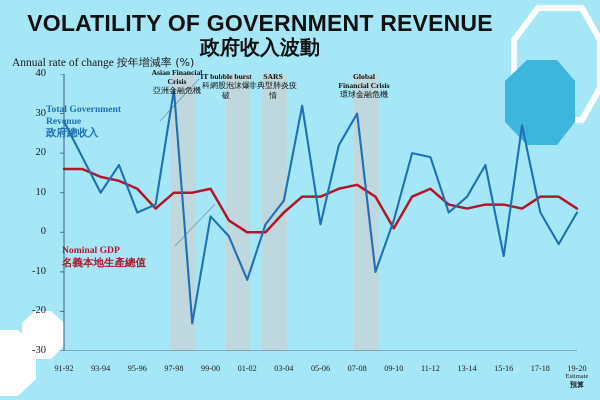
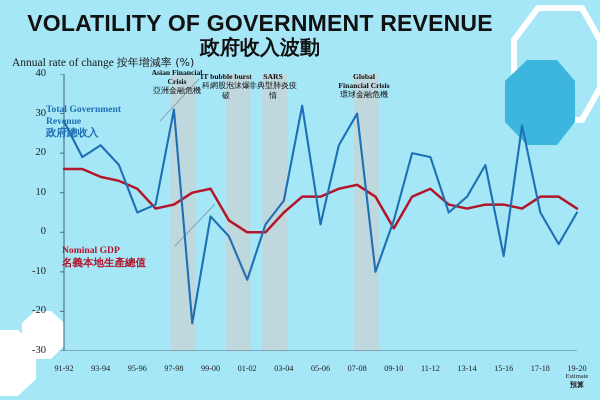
Total Government Revenue 政府總收入/93-94: 10 -> 22
Total Government Revenue 政府總收入/97-98: 36 -> 31
Nominal GDP 名義本地生產總值/97-98: 10 -> 7
